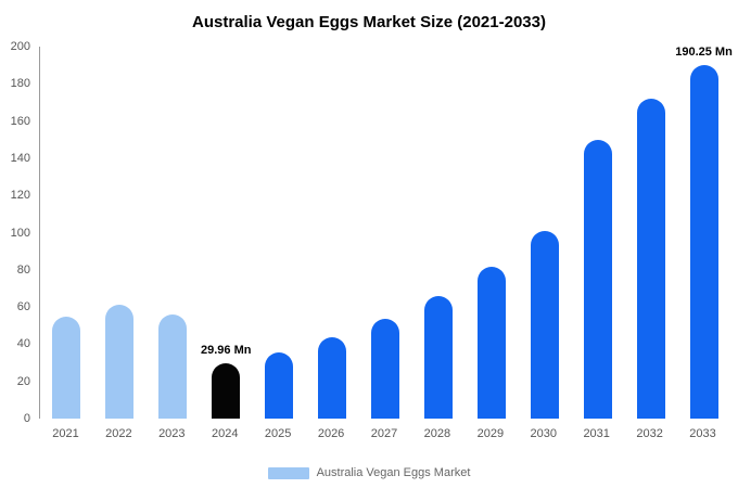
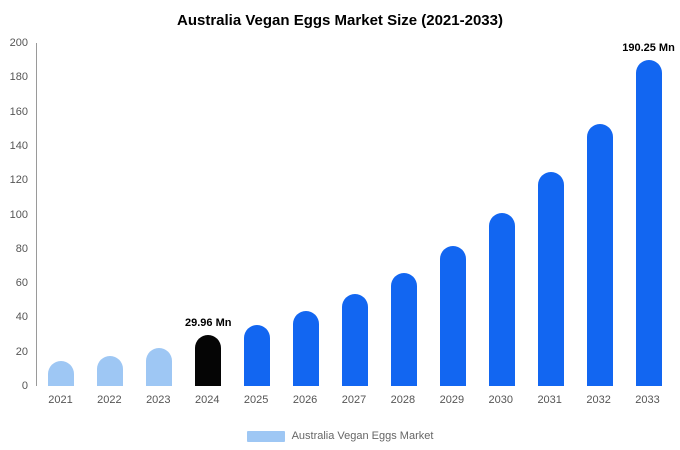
2021: 55 -> 14
2022: 61 -> 18
2023: 56 -> 22
2031: 150 -> 124
2032: 172 -> 152
